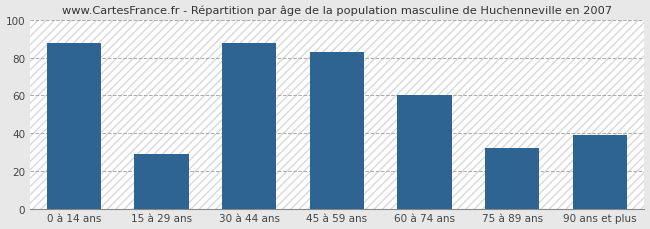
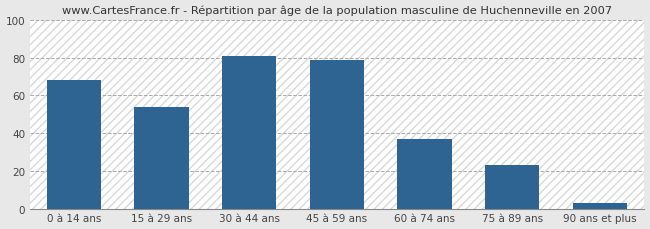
0 à 14 ans: 88 -> 68
15 à 29 ans: 29 -> 54
30 à 44 ans: 88 -> 81
45 à 59 ans: 83 -> 79
60 à 74 ans: 60 -> 37
75 à 89 ans: 32 -> 23
90 ans et plus: 39 -> 3
